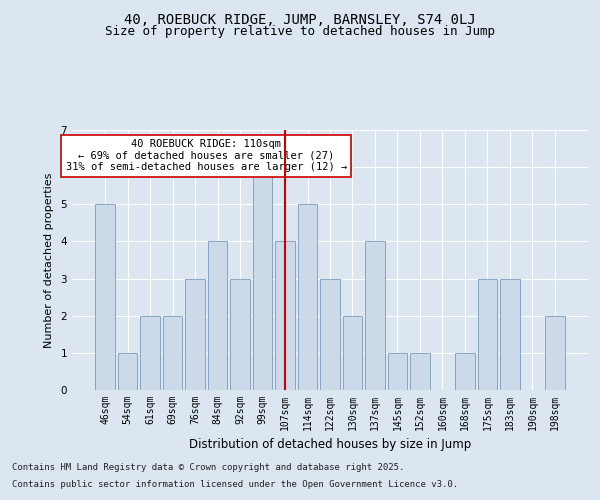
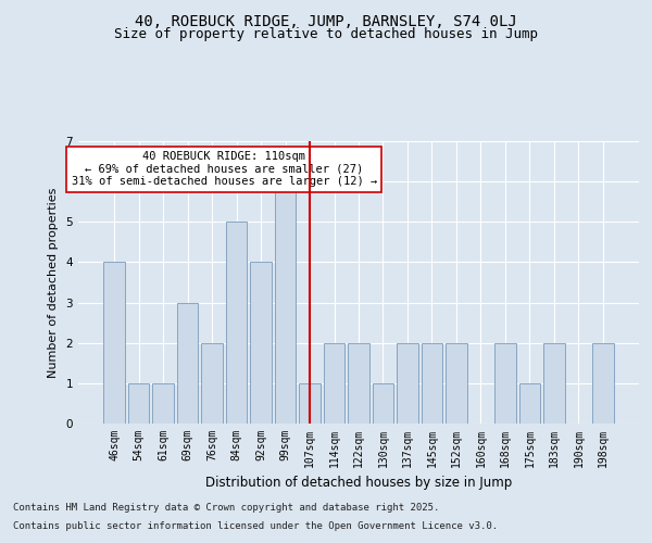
46sqm: 5 -> 4
61sqm: 2 -> 1
69sqm: 2 -> 3
76sqm: 3 -> 2
84sqm: 4 -> 5
92sqm: 3 -> 4
107sqm: 4 -> 1
114sqm: 5 -> 2
122sqm: 3 -> 2
130sqm: 2 -> 1
137sqm: 4 -> 2
145sqm: 1 -> 2
152sqm: 1 -> 2
168sqm: 1 -> 2
175sqm: 3 -> 1
183sqm: 3 -> 2
